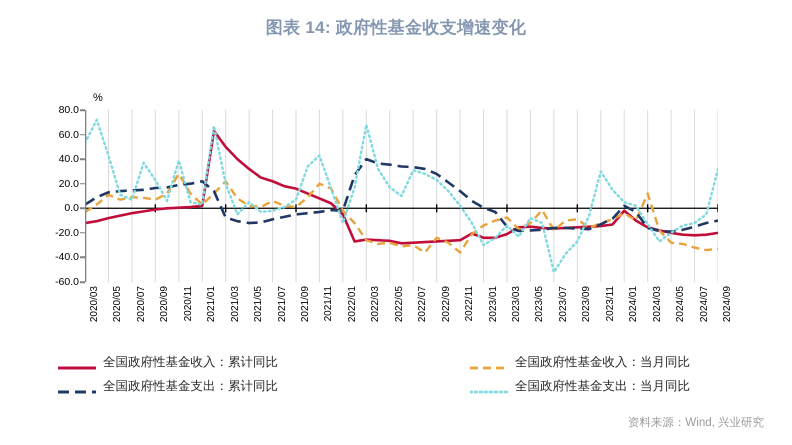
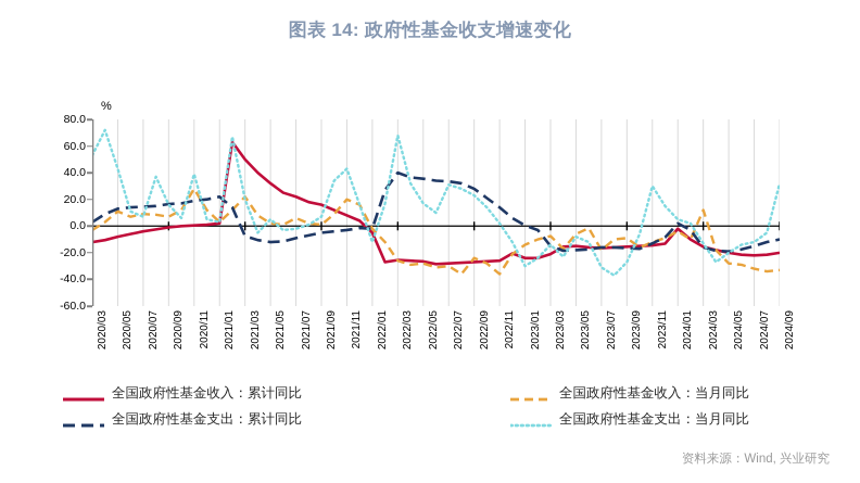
全国政府性基金支出：当月同比/2020/09: 23 -> 16
全国政府性基金收入：当月同比/2023/05: -12 -> -6
全国政府性基金支出：当月同比/2023/07: -52 -> -31
